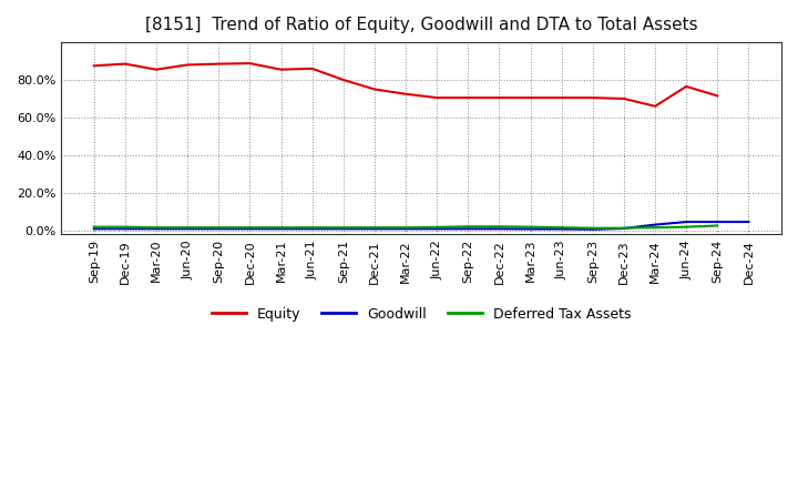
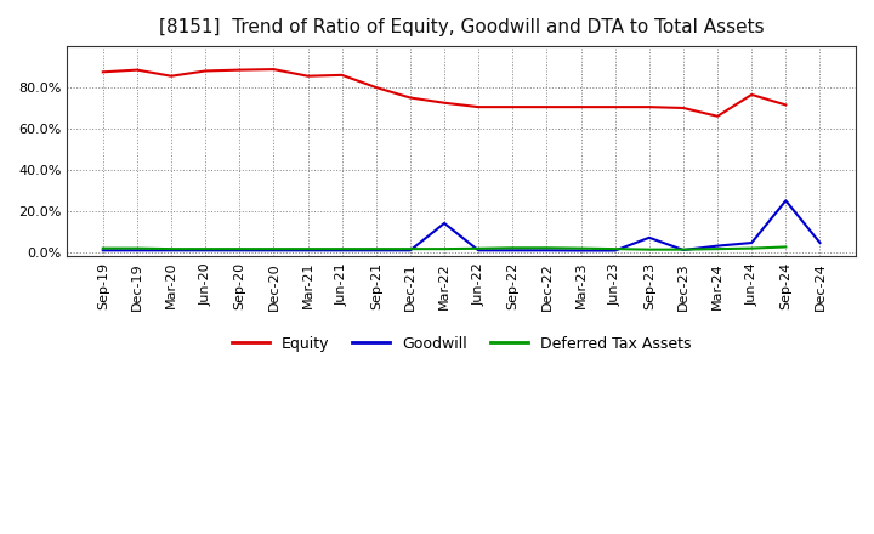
Goodwill/Mar-22: 1% -> 14%
Goodwill/Sep-23: 0% -> 7%
Goodwill/Sep-24: 4% -> 25%
